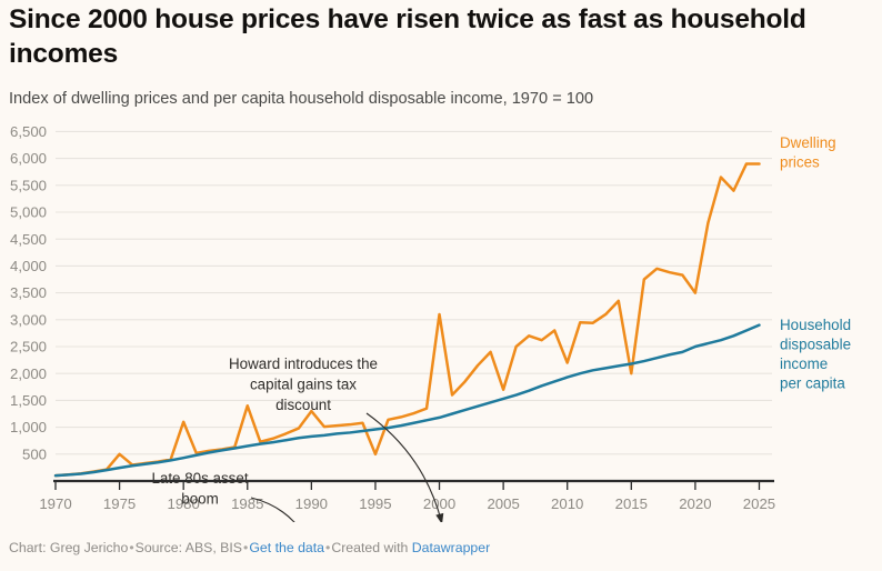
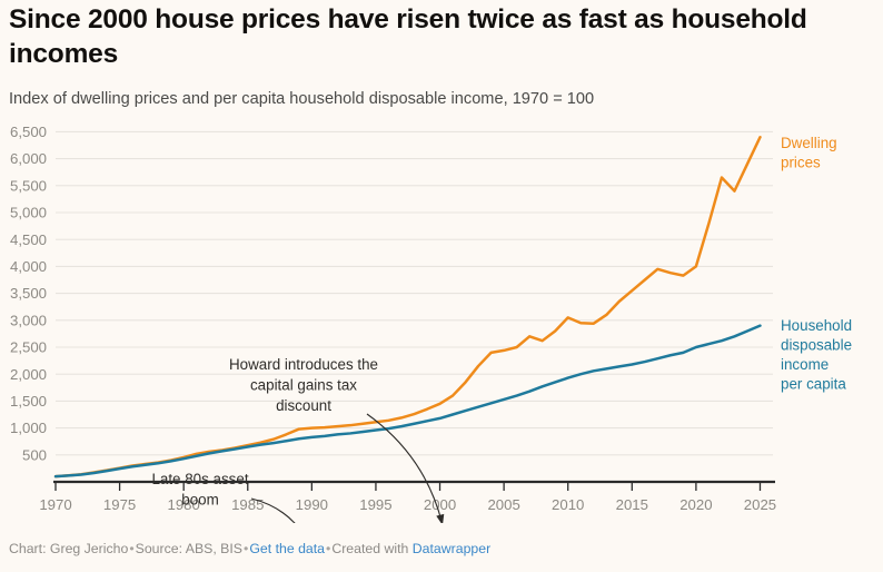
Dwelling prices/1975: 500 -> 300
Dwelling prices/1980: 1100 -> 500
Dwelling prices/1985: 1400 -> 700
Dwelling prices/1990: 1300 -> 1000
Dwelling prices/1995: 500 -> 1100
Dwelling prices/2000: 3100 -> 1400
Dwelling prices/2005: 1700 -> 2400
Dwelling prices/2010: 2200 -> 3000
Dwelling prices/2015: 2000 -> 3600
Dwelling prices/2020: 3500 -> 4000
Dwelling prices/2025: 5900 -> 6400
